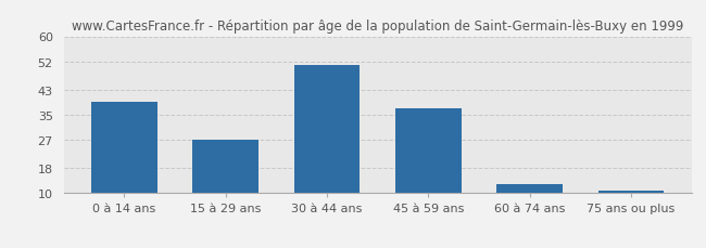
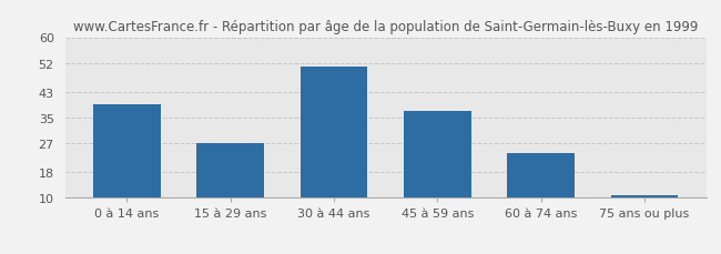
60 à 74 ans: 13 -> 24
